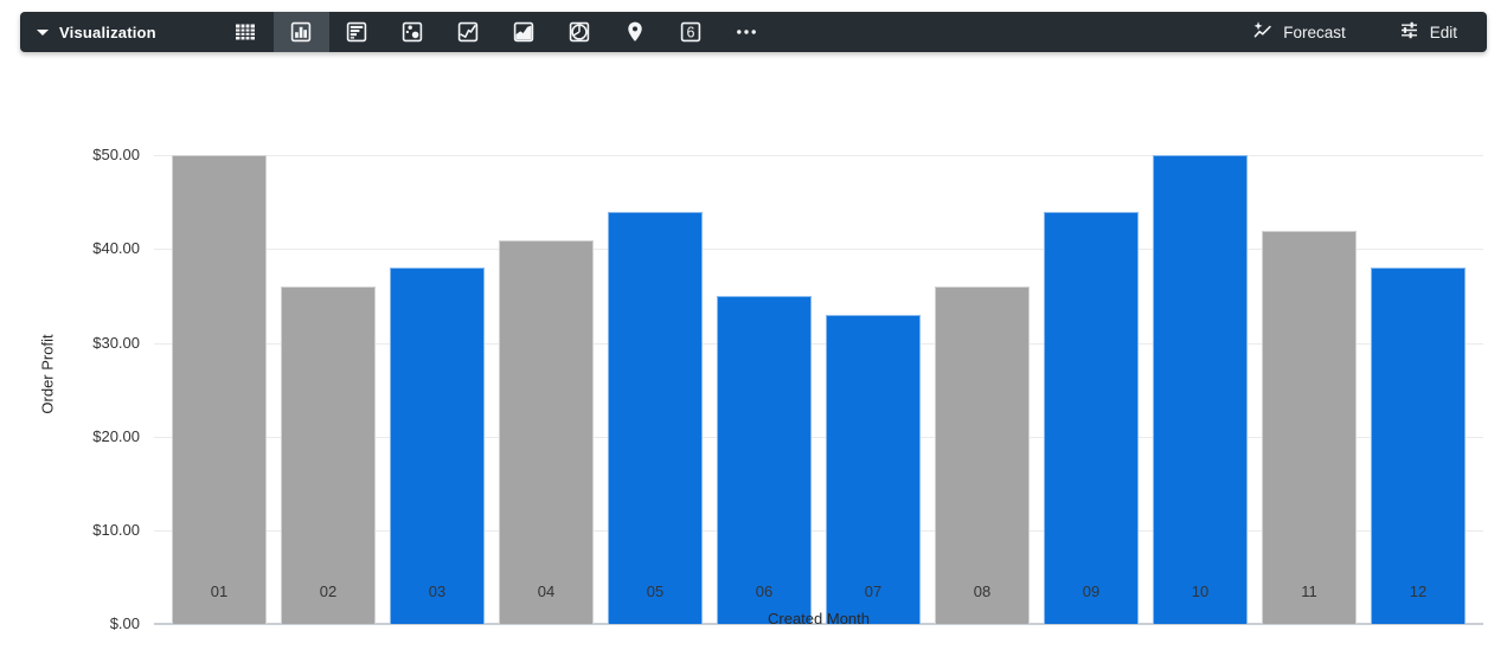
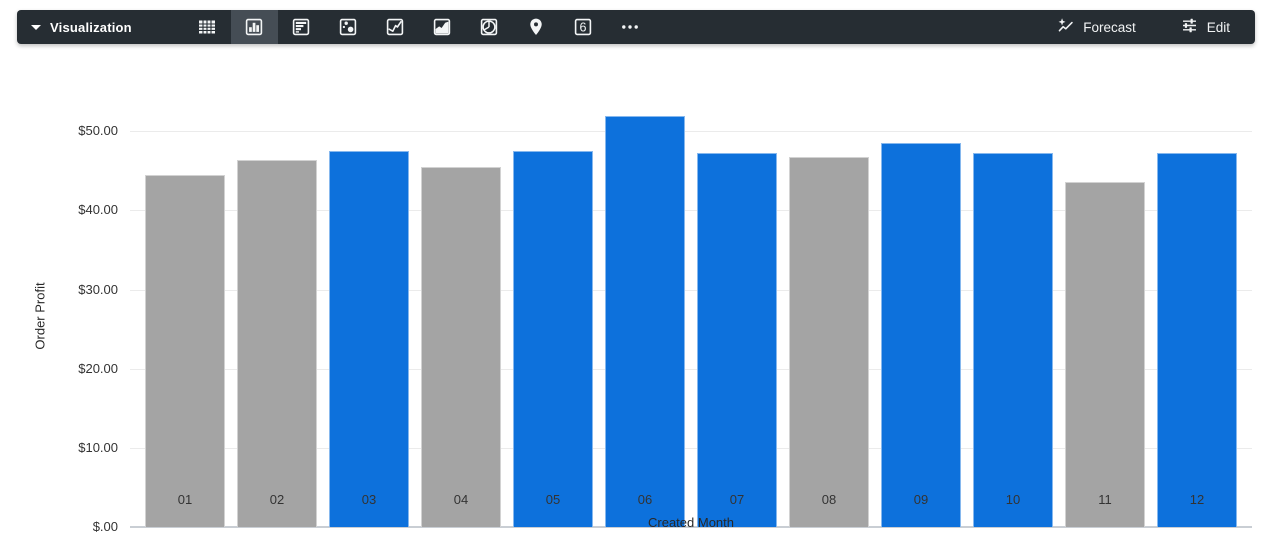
01: $50 -> $44
02: $36 -> $46
03: $38 -> $48
04: $41 -> $46
05: $44 -> $48
06: $35 -> $52
07: $33 -> $47
08: $36 -> $47
09: $44 -> $48
10: $50 -> $47
11: $42 -> $44
12: $38 -> $47
